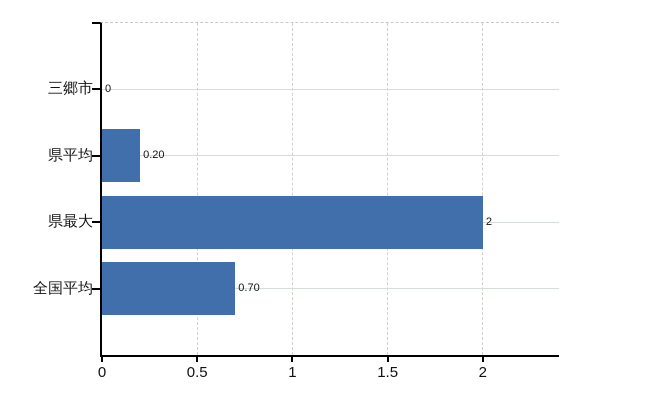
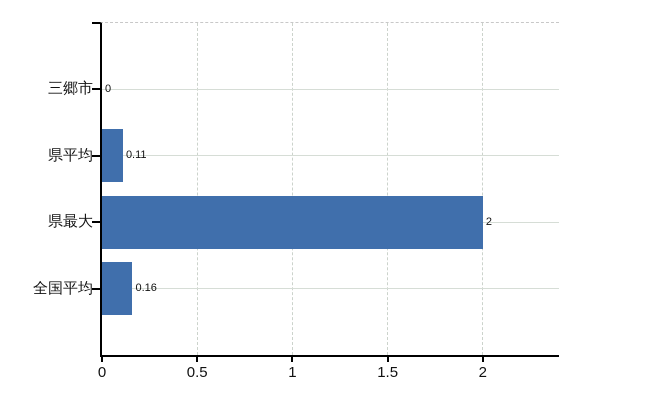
県平均: 0.20 -> 0.11
全国平均: 0.70 -> 0.16
